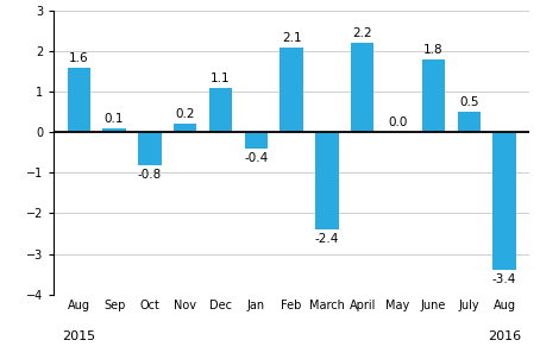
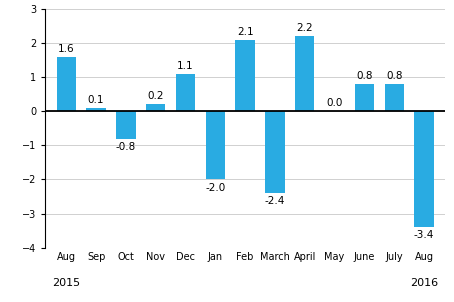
Jan: -0.4 -> -2.0
June: 1.8 -> 0.8
July: 0.5 -> 0.8
